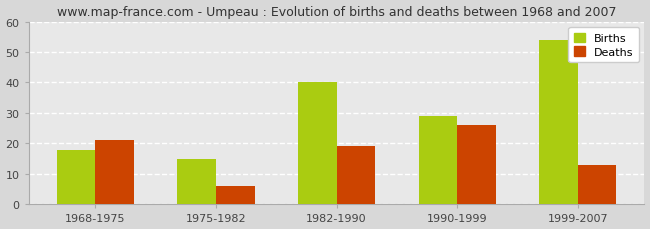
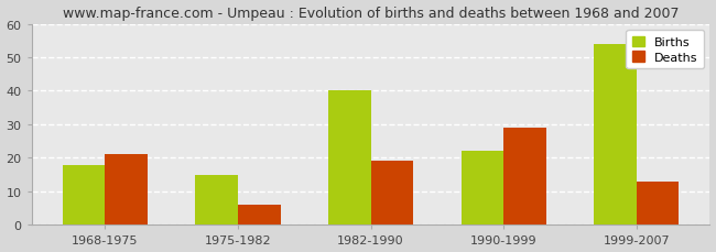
Births/1990-1999: 29 -> 22
Deaths/1990-1999: 26 -> 29
